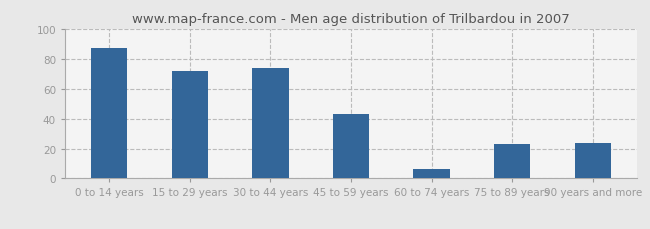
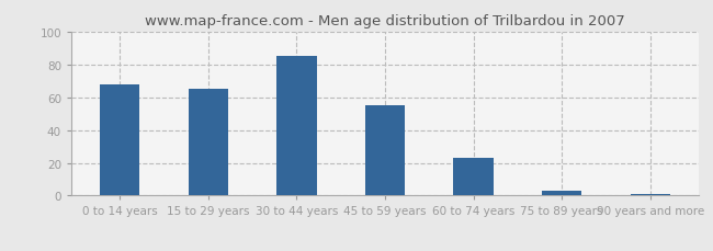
0 to 14 years: 87 -> 68
15 to 29 years: 72 -> 65
30 to 44 years: 74 -> 85
45 to 59 years: 43 -> 55
60 to 74 years: 6 -> 23
75 to 89 years: 23 -> 3
90 years and more: 24 -> 1
